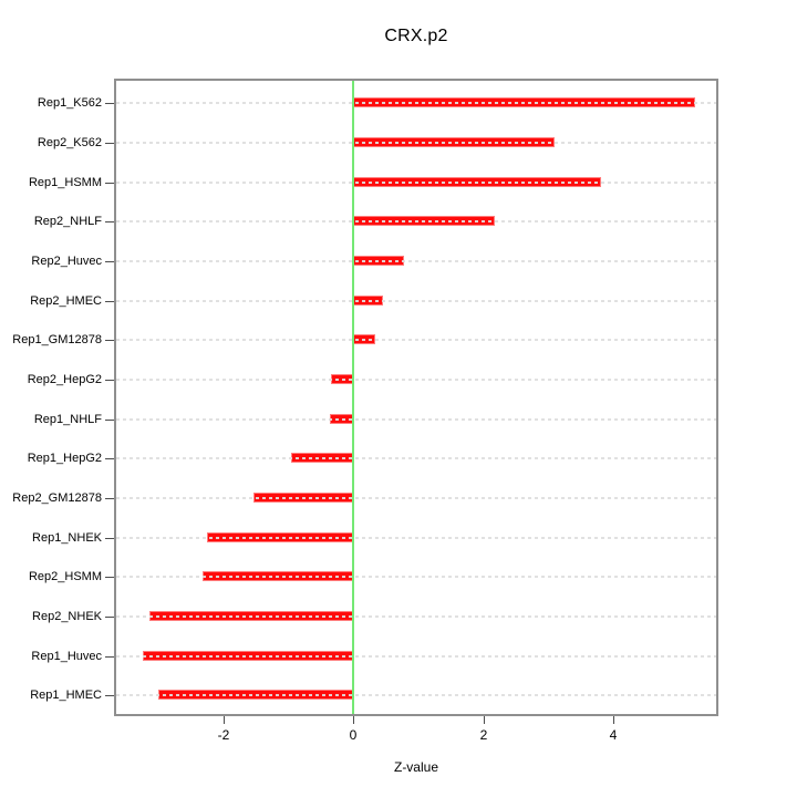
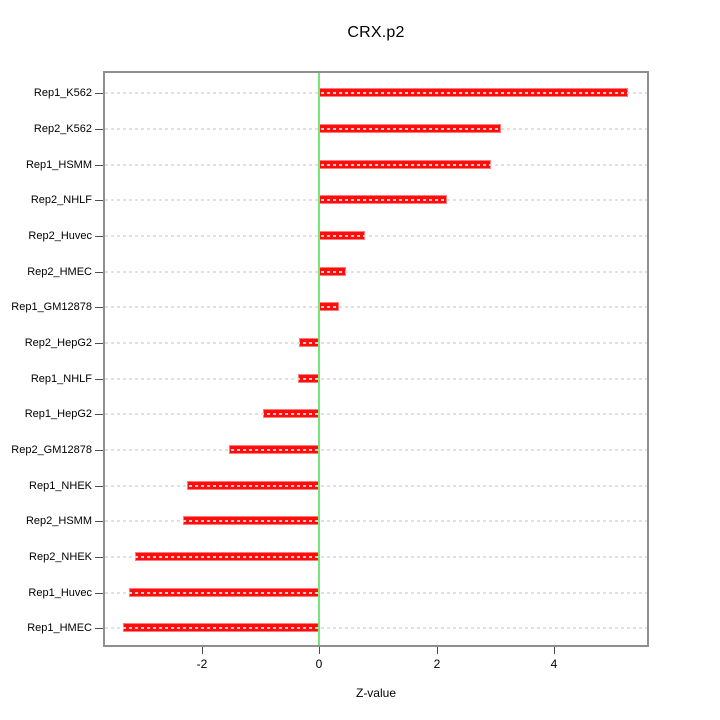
Rep1_HSMM: 3.8 -> 2.9
Rep1_HMEC: -3.0 -> -3.3
